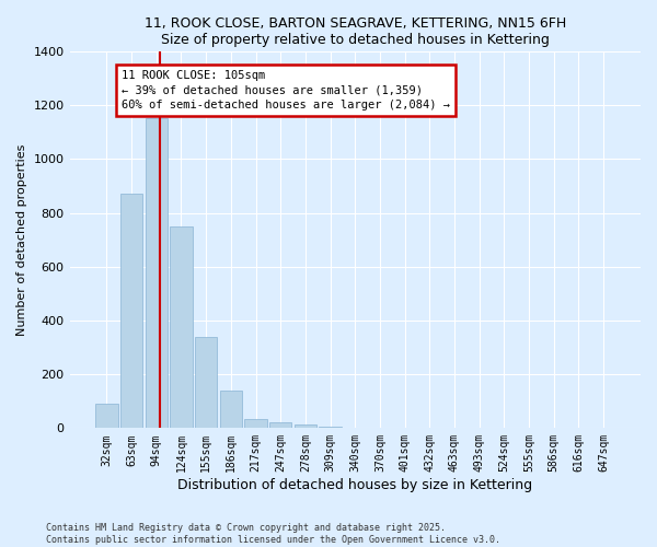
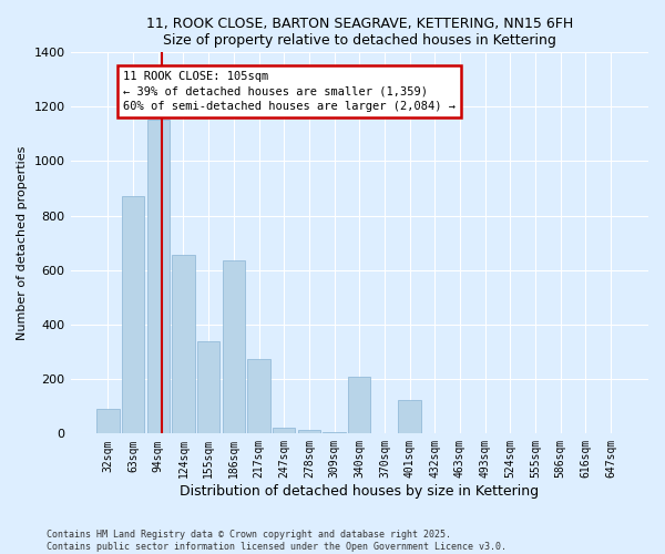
124sqm: 750 -> 655
186sqm: 140 -> 635
217sqm: 35 -> 275
340sqm: 3 -> 210
401sqm: 1 -> 125
